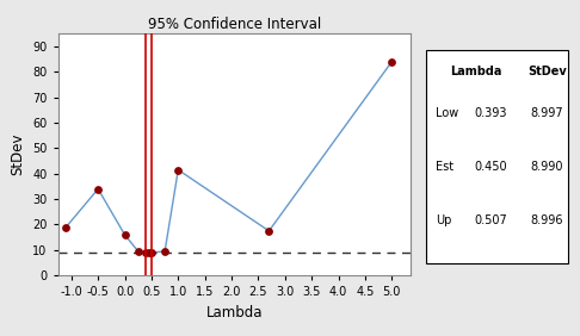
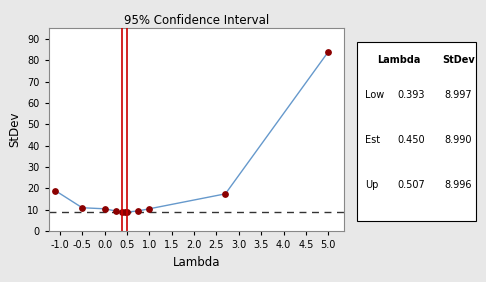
-0.5: 34.0 -> 11.0
0.0: 16.0 -> 10.5
1.0: 41.5 -> 10.5
